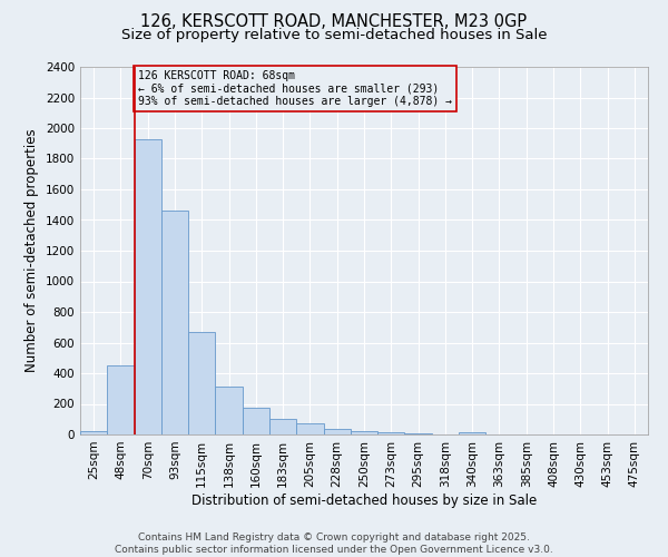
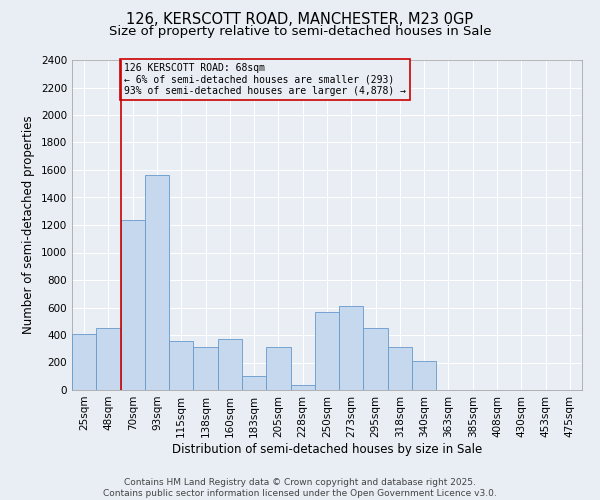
25sqm: 20 -> 410
70sqm: 1930 -> 1240
93sqm: 1460 -> 1560
115sqm: 670 -> 360
160sqm: 180 -> 370
205sqm: 70 -> 310
250sqm: 20 -> 570
273sqm: 20 -> 610
295sqm: 0 -> 450
318sqm: 0 -> 310
340sqm: 20 -> 210
